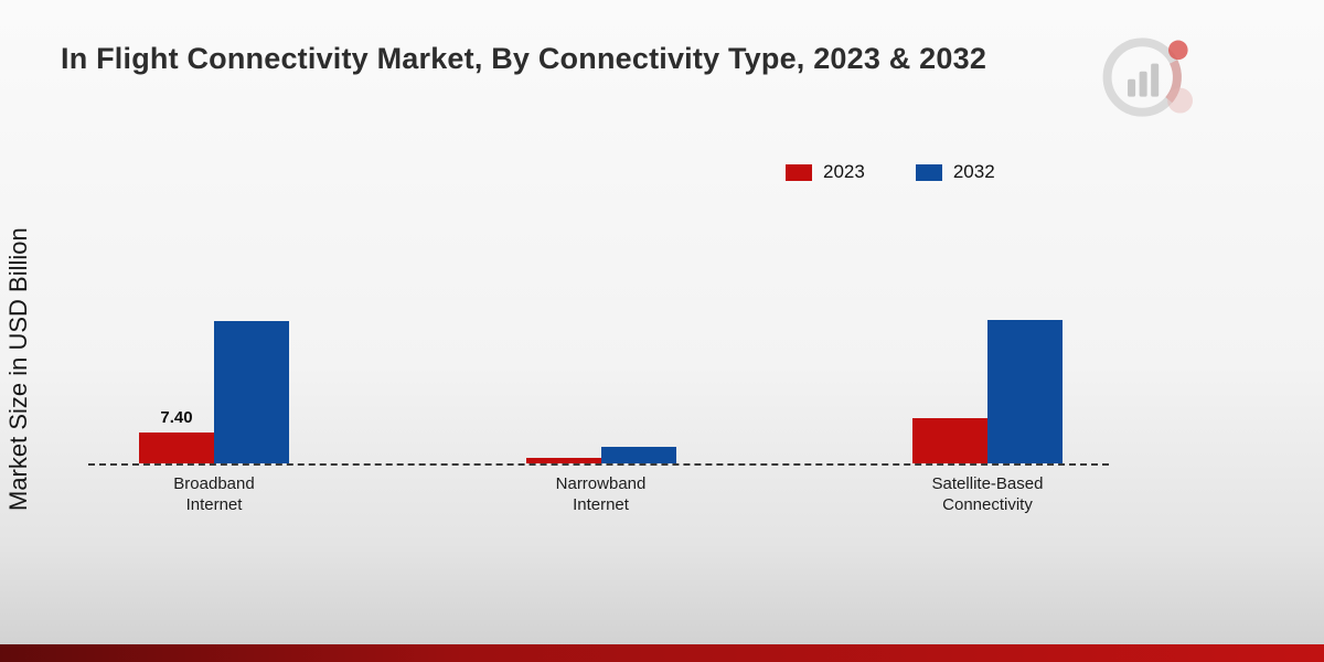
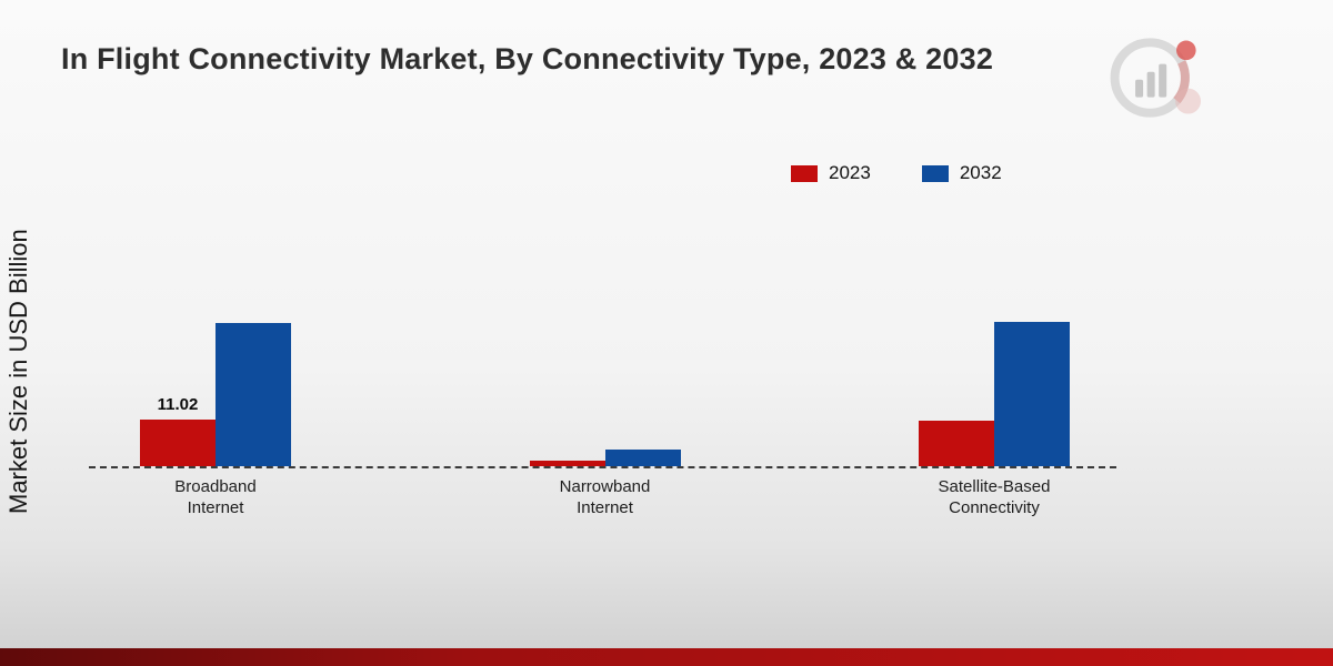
2023/Broadband Internet: 7.40 -> 11.02
